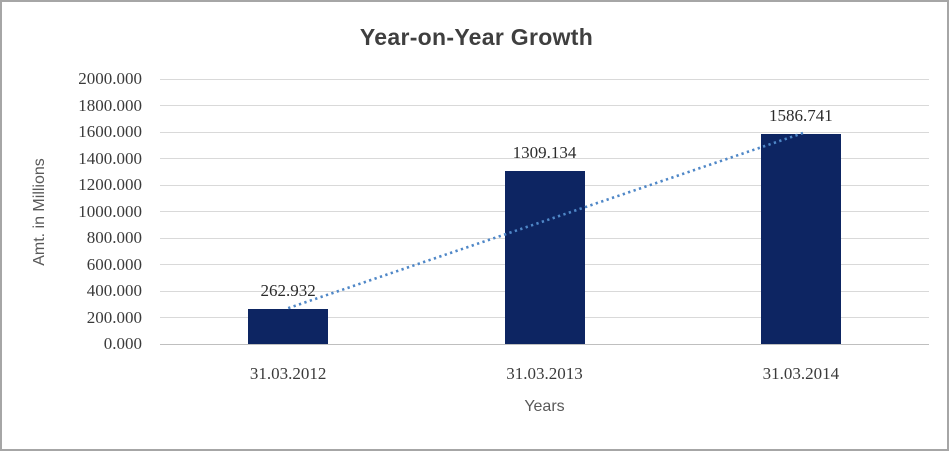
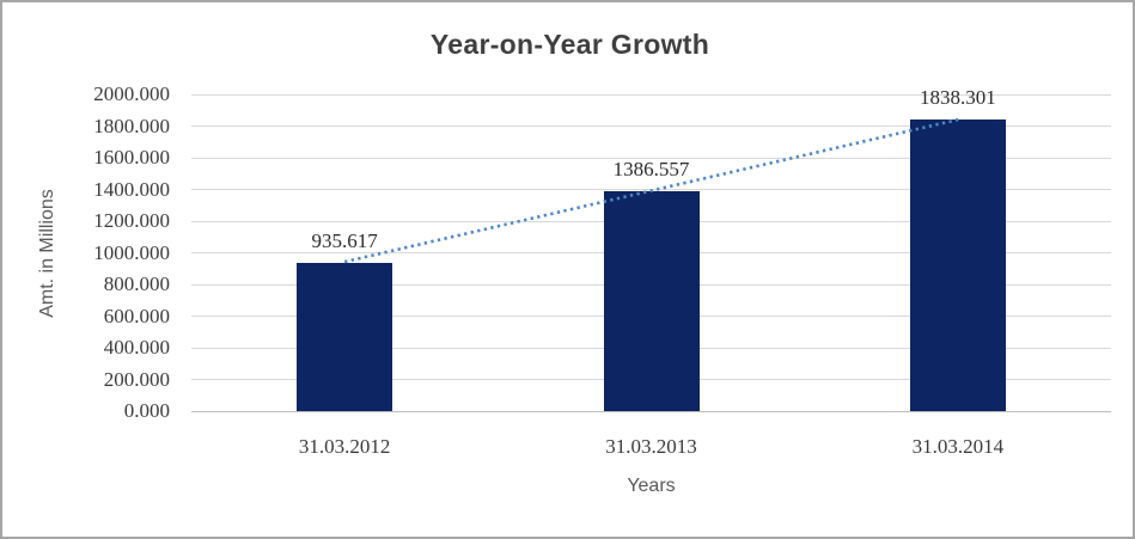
31.03.2012: 262.932 -> 935.617
31.03.2013: 1309.134 -> 1386.557
31.03.2014: 1586.741 -> 1838.301
